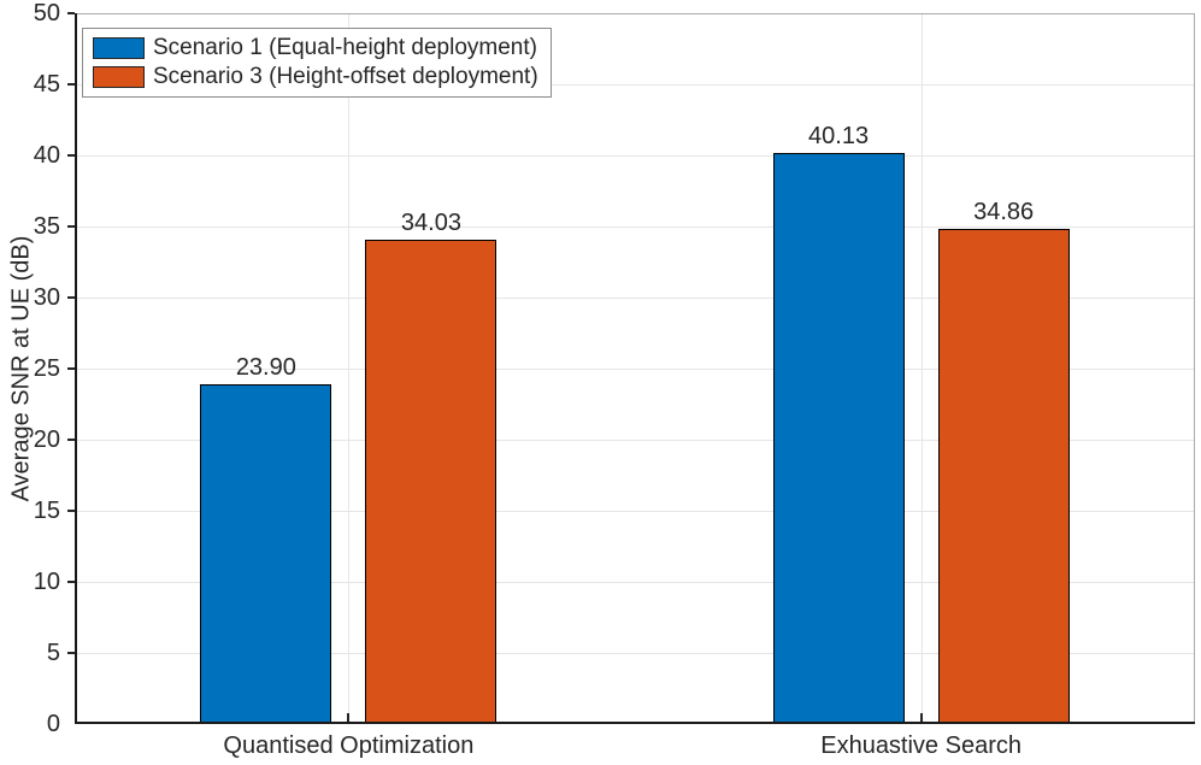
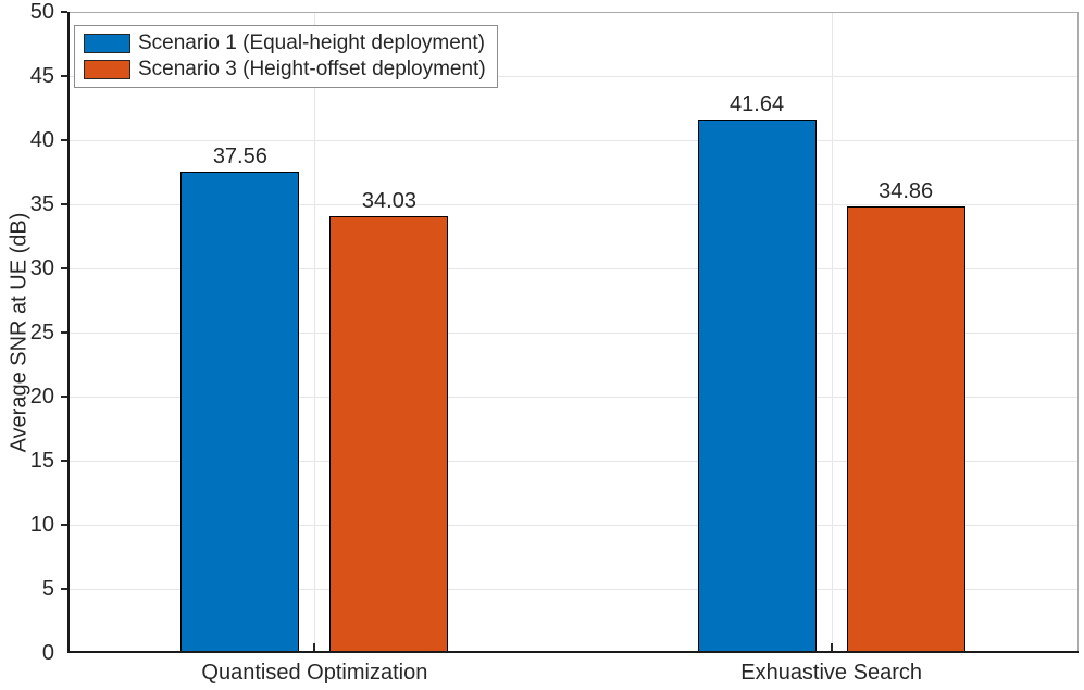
Scenario 1 (Equal-height deployment)/Quantised Optimization: 23.90 -> 37.56
Scenario 1 (Equal-height deployment)/Exhuastive Search: 40.13 -> 41.64
